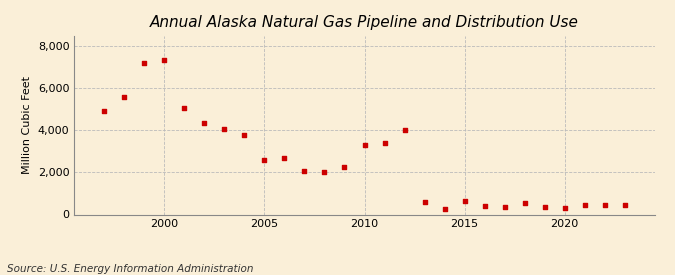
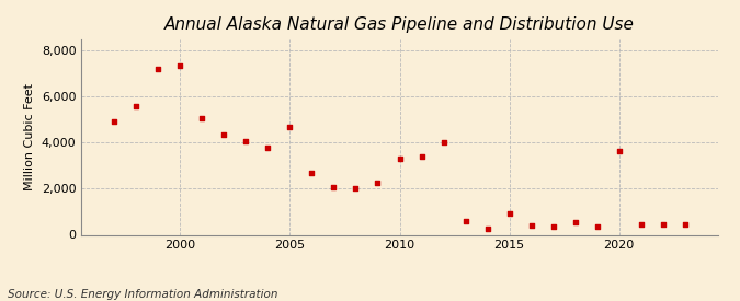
2005: 2,580 -> 4,700
2015: 620 -> 950
2020: 320 -> 3,650
